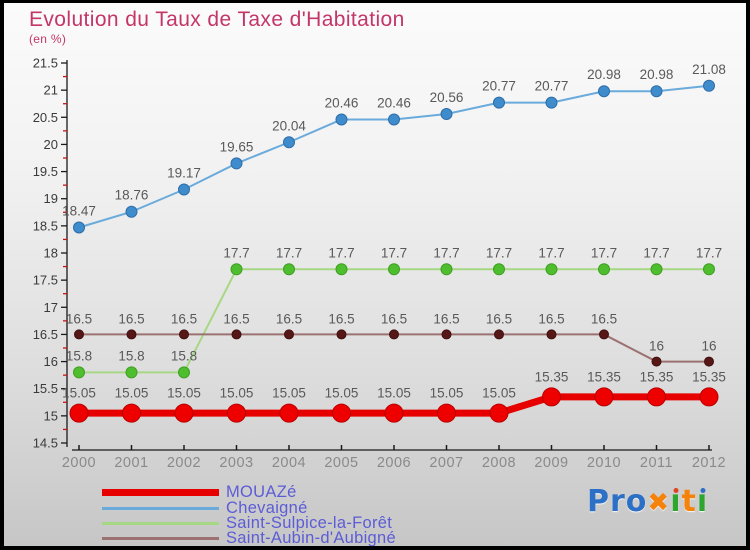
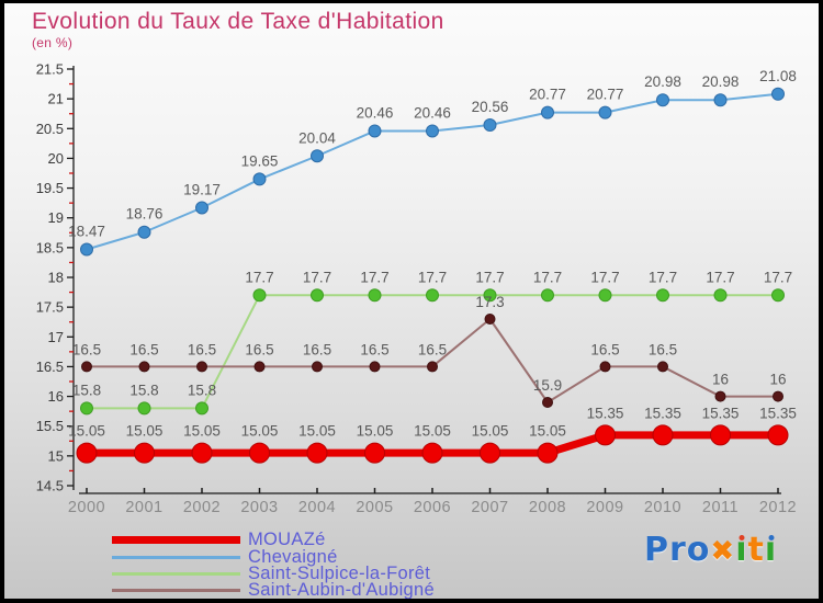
Saint-Aubin-d'Aubigné/2007: 16.5 -> 17.3
Saint-Aubin-d'Aubigné/2008: 16.5 -> 15.9
